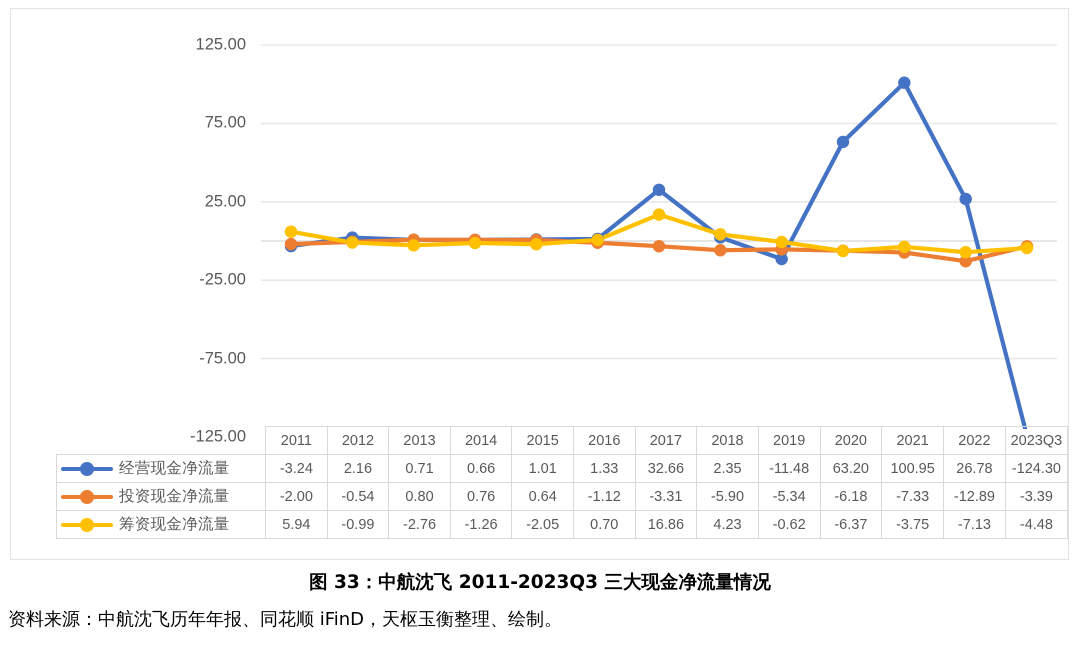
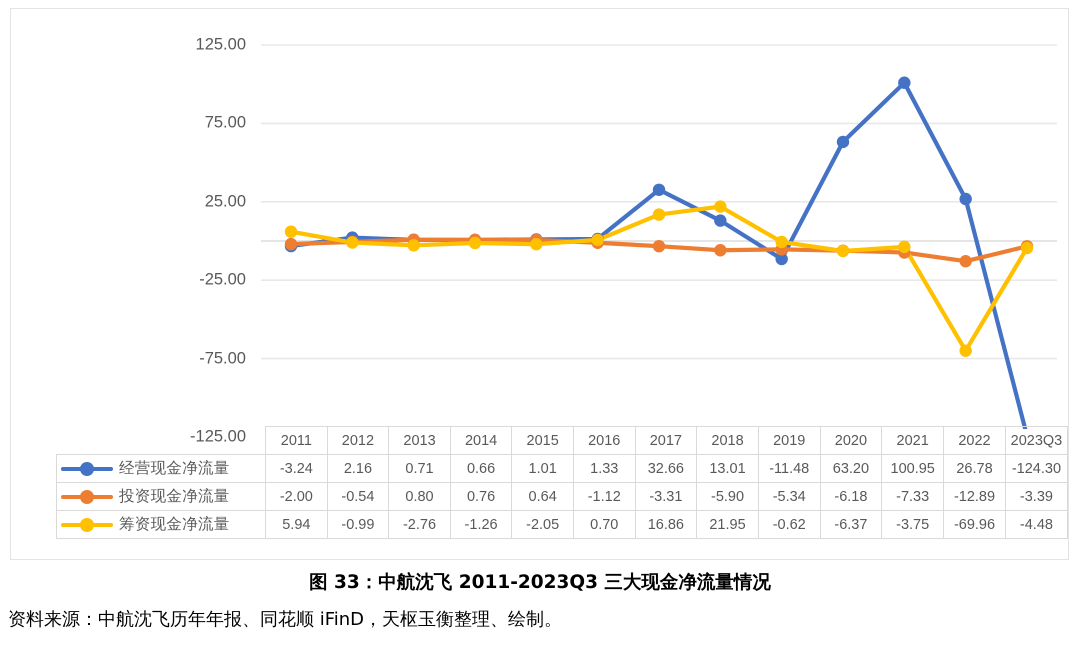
经营现金净流量/2018: 2.35 -> 13.01
筹资现金净流量/2018: 4.23 -> 21.95
筹资现金净流量/2022: -7.13 -> -69.96
